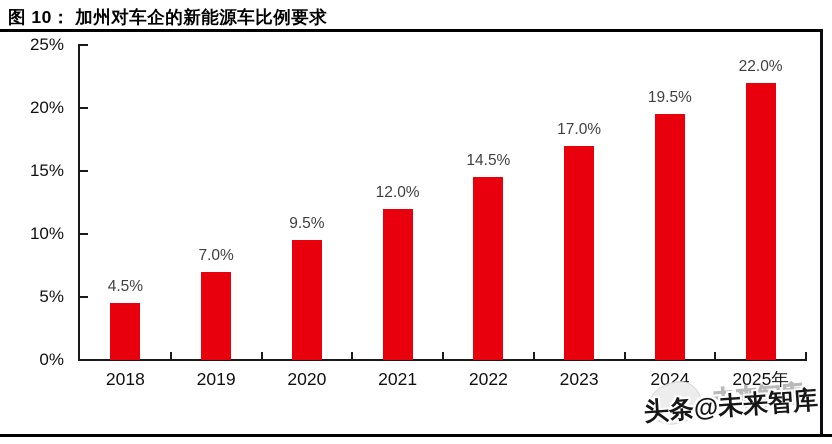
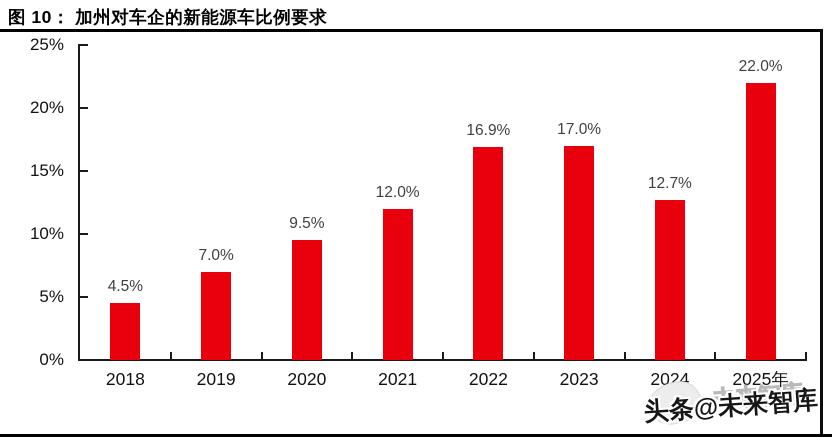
2022: 14.5% -> 16.9%
2024: 19.5% -> 12.7%
